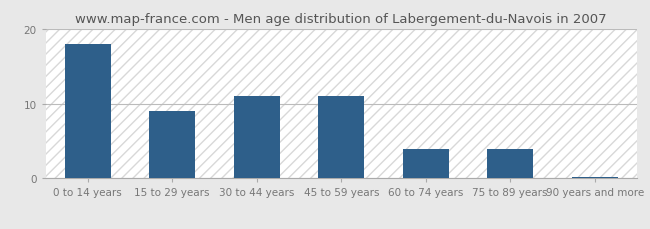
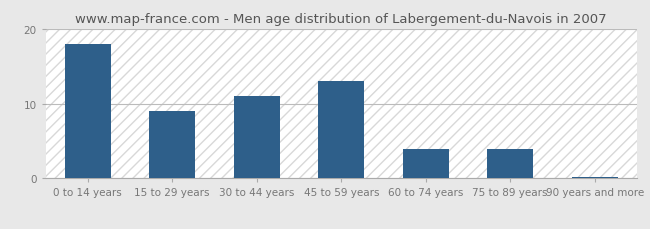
45 to 59 years: 11.0 -> 13.0
